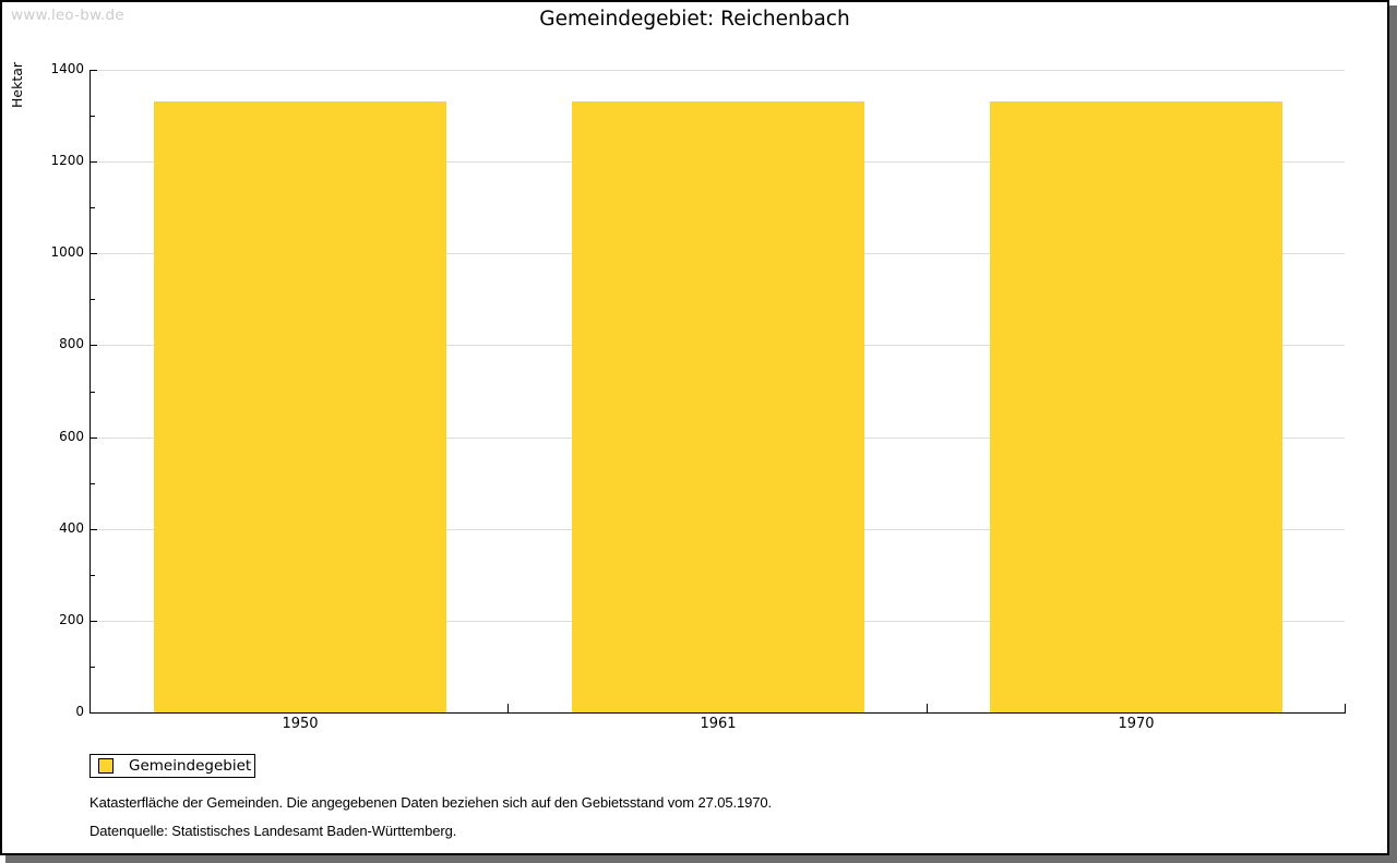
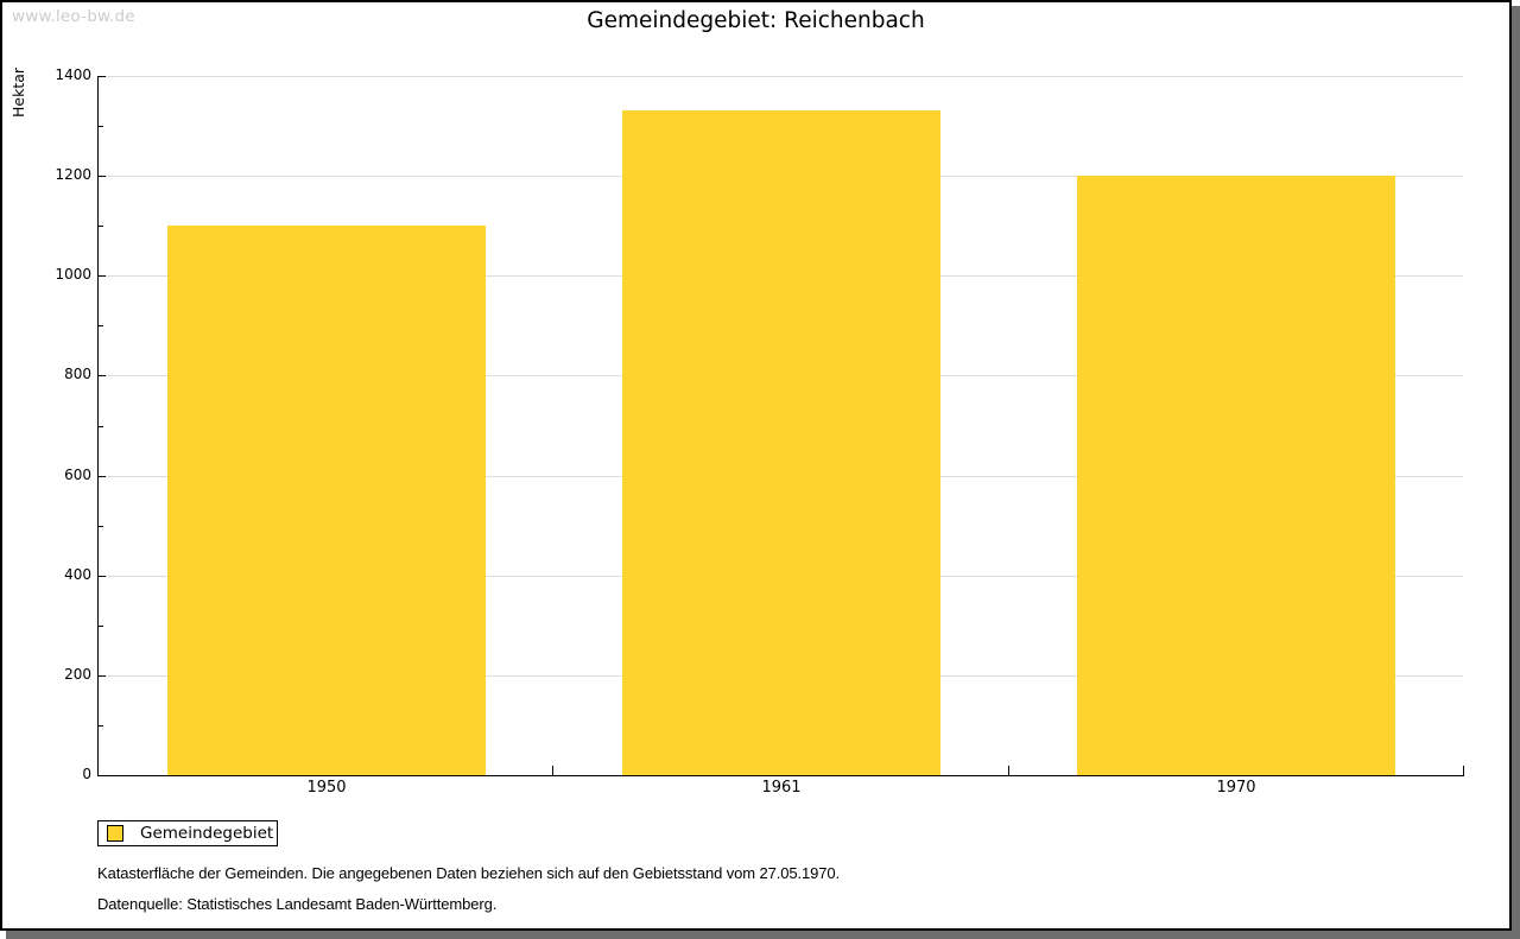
1950: 1330 -> 1100
1970: 1330 -> 1200
